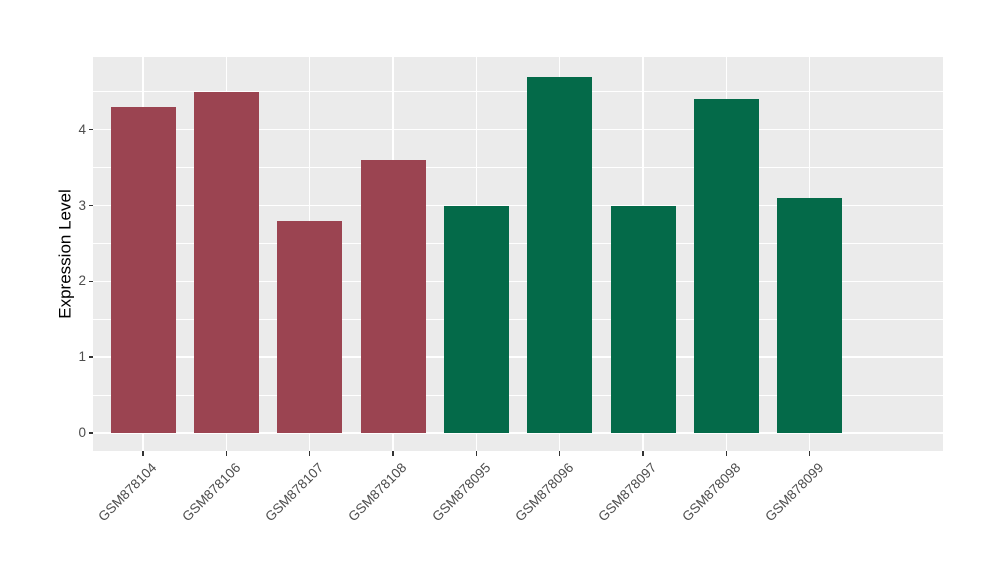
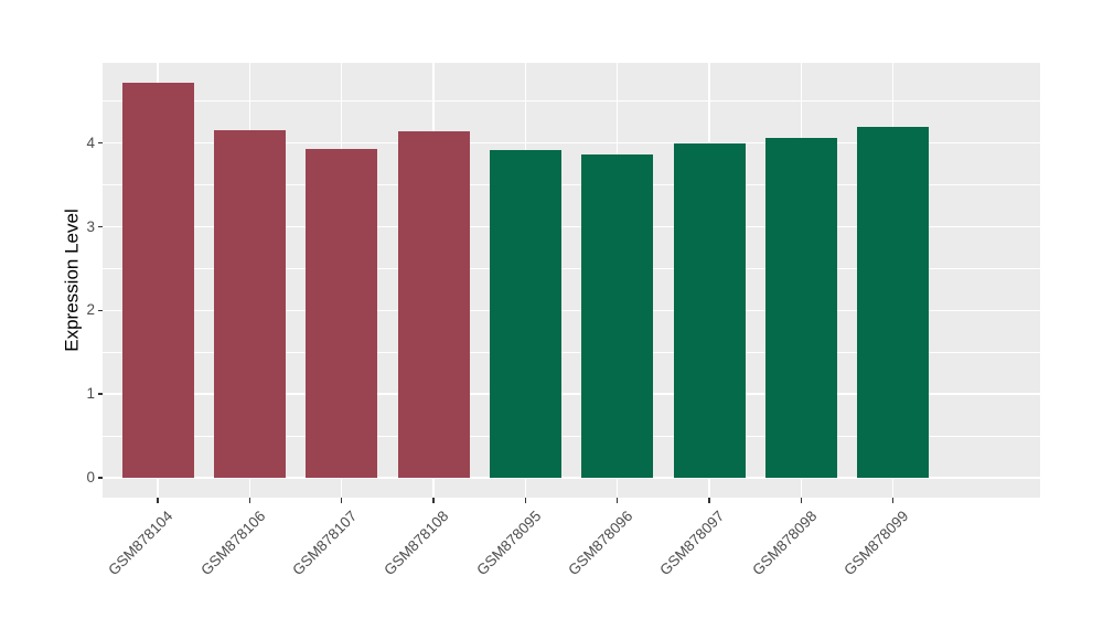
GSM878104: 4.3 -> 4.7
GSM878106: 4.5 -> 4.2
GSM878107: 2.8 -> 3.9
GSM878108: 3.6 -> 4.1
GSM878095: 3.0 -> 3.9
GSM878096: 4.7 -> 3.9
GSM878097: 3.0 -> 4.0
GSM878098: 4.4 -> 4.1
GSM878099: 3.1 -> 4.2
